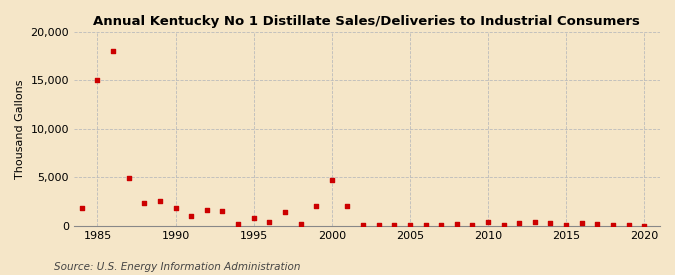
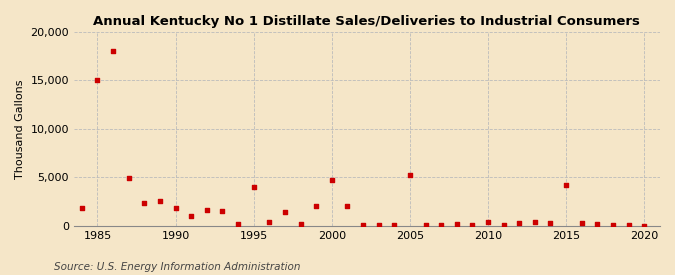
1995: 800 -> 4,000
2005: 100 -> 5,200
2015: 100 -> 4,200
